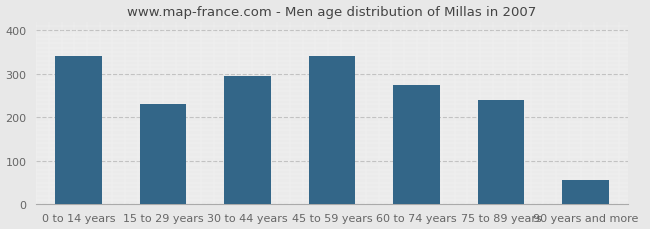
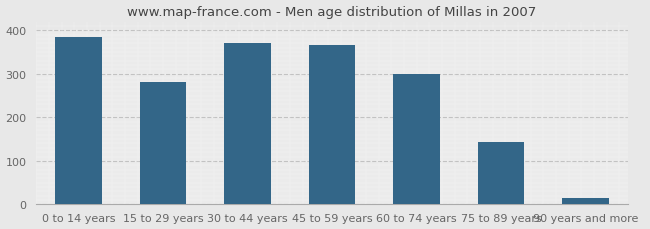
0 to 14 years: 340 -> 385
15 to 29 years: 230 -> 282
30 to 44 years: 295 -> 370
45 to 59 years: 340 -> 365
60 to 74 years: 275 -> 300
75 to 89 years: 240 -> 143
90 years and more: 55 -> 14
